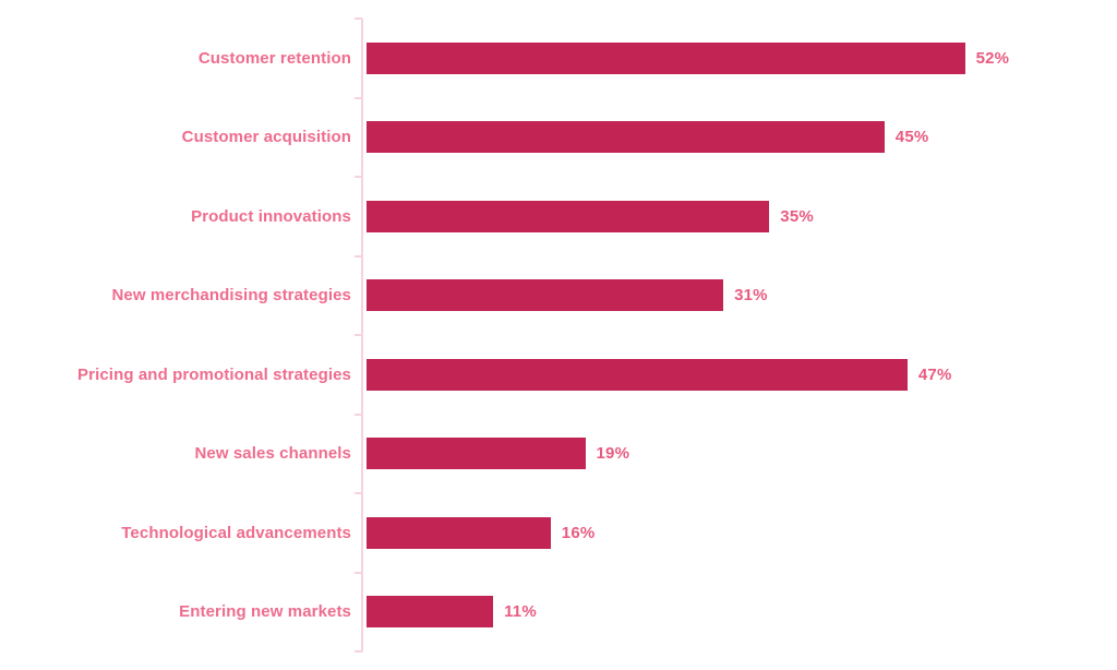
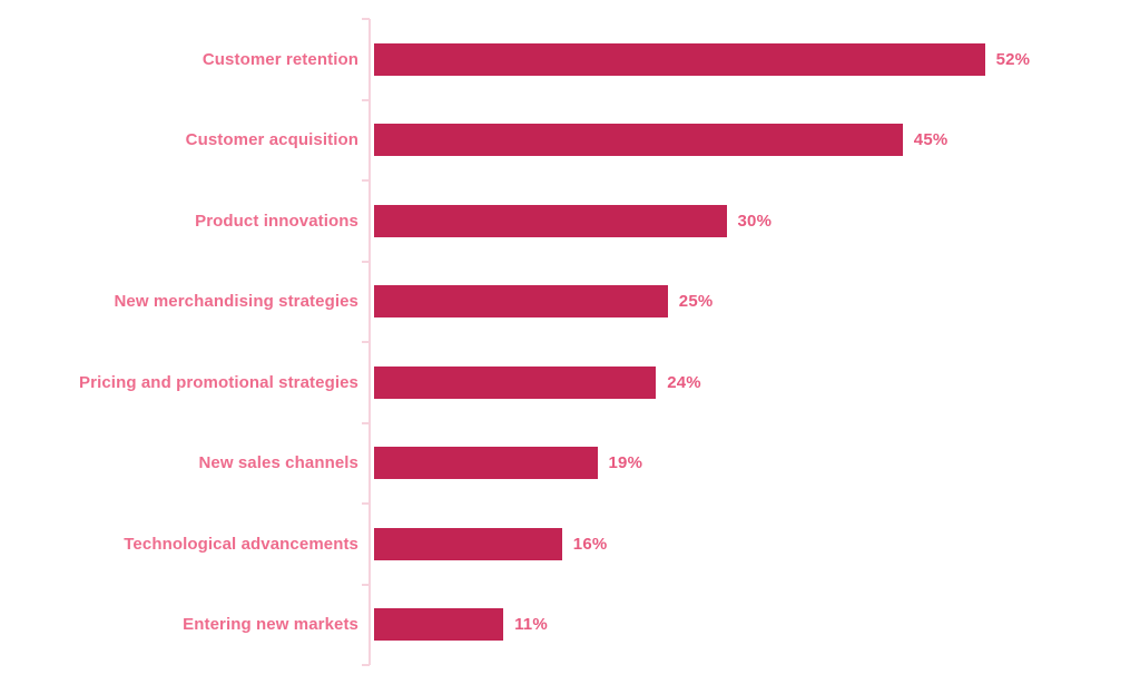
Product innovations: 35% -> 30%
New merchandising strategies: 31% -> 25%
Pricing and promotional strategies: 47% -> 24%
